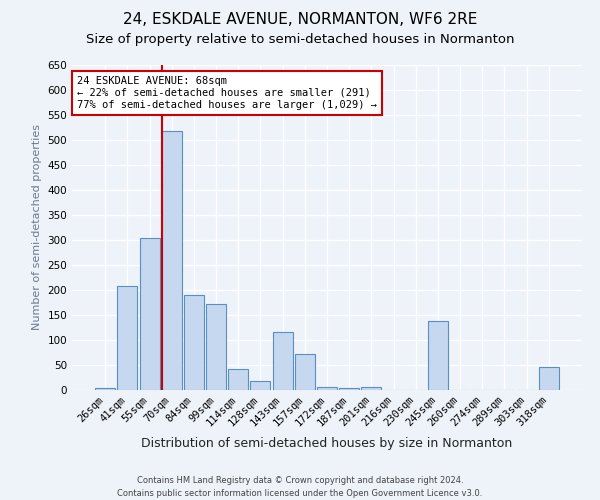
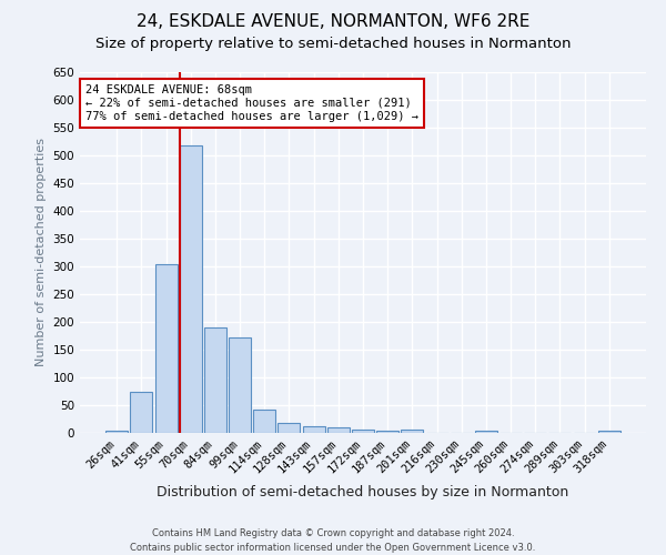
41sqm: 208 -> 75
143sqm: 116 -> 12
157sqm: 72 -> 10
245sqm: 138 -> 5
318sqm: 46 -> 4
